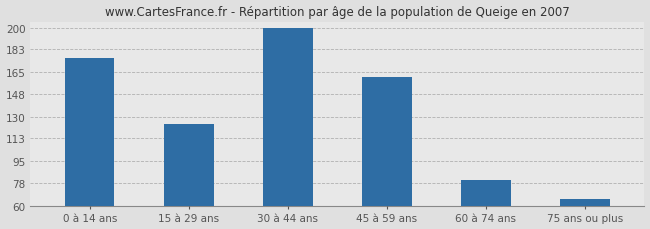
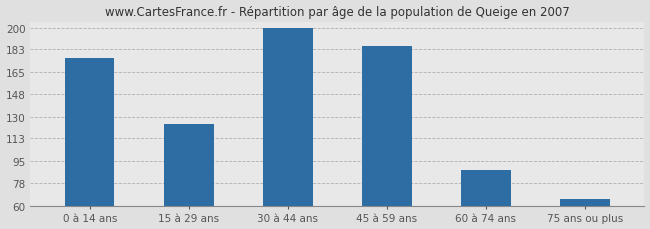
45 à 59 ans: 161 -> 186
60 à 74 ans: 80 -> 88
